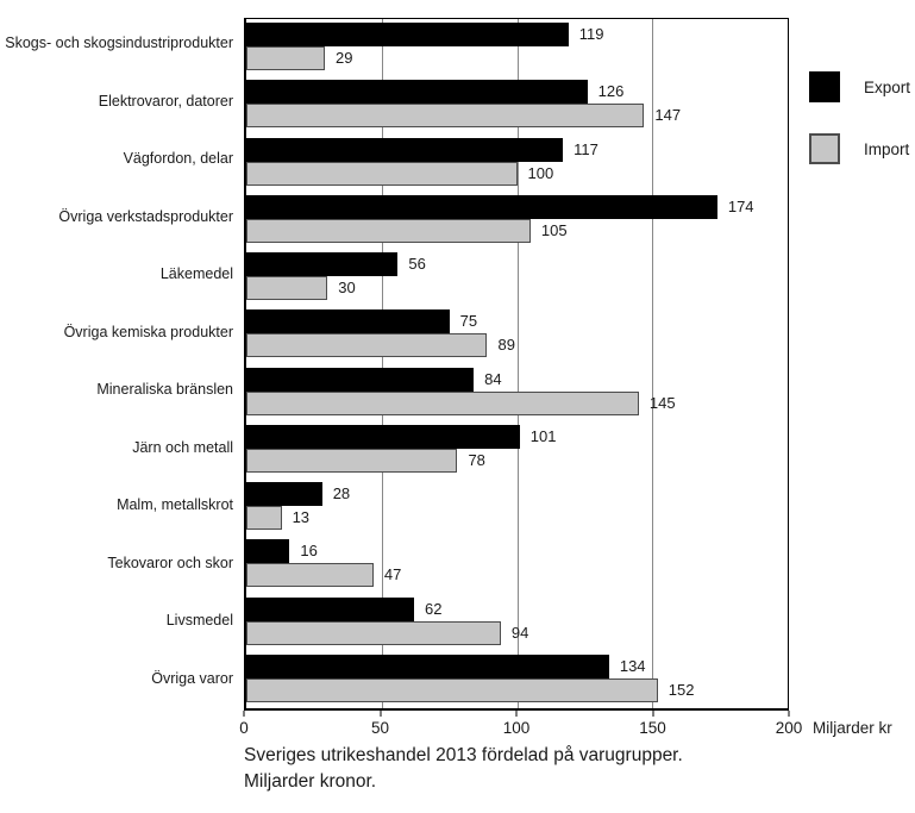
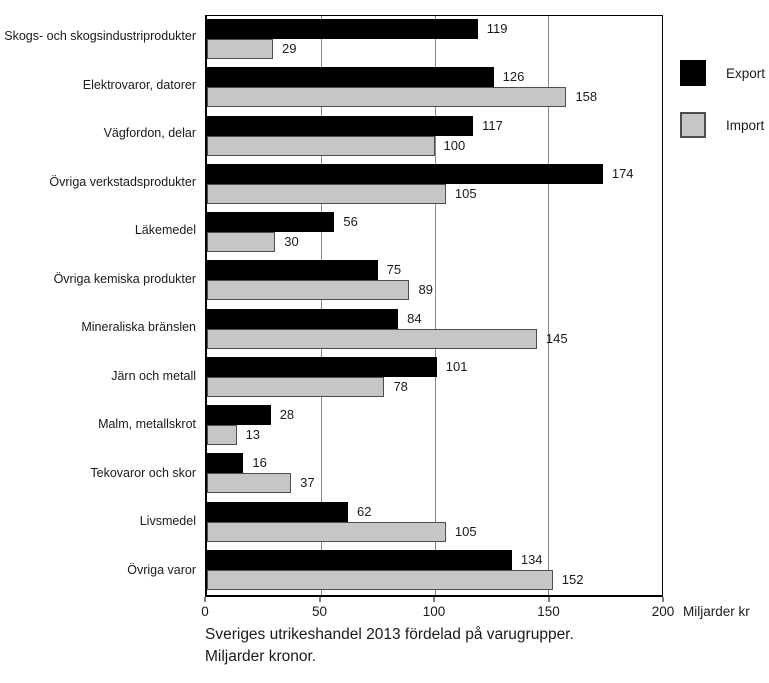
Import/Elektrovaror, datorer: 147 -> 158
Import/Tekovaror och skor: 47 -> 37
Import/Livsmedel: 94 -> 105
